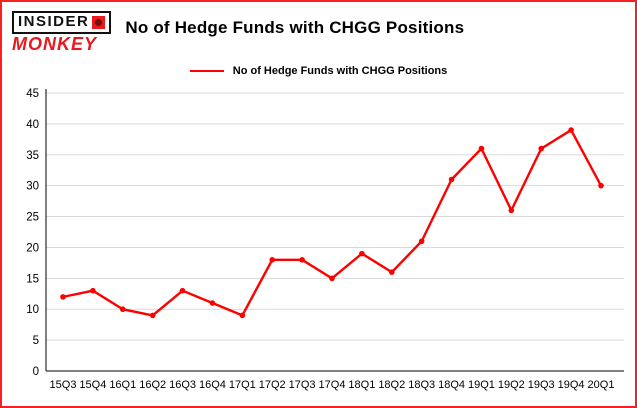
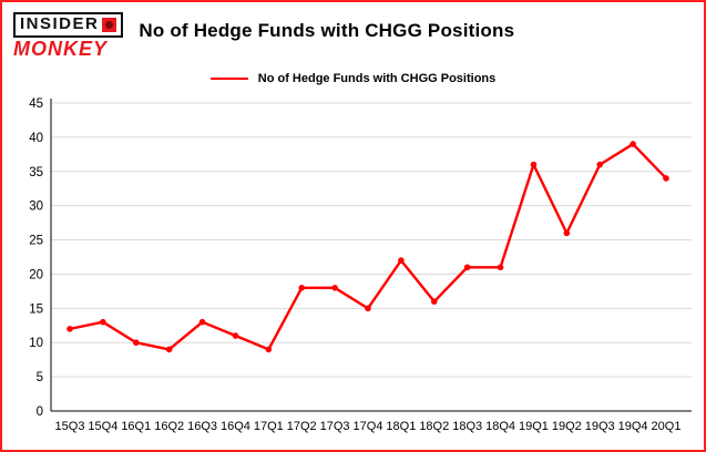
18Q1: 19 -> 22
18Q4: 31 -> 21
20Q1: 30 -> 34
